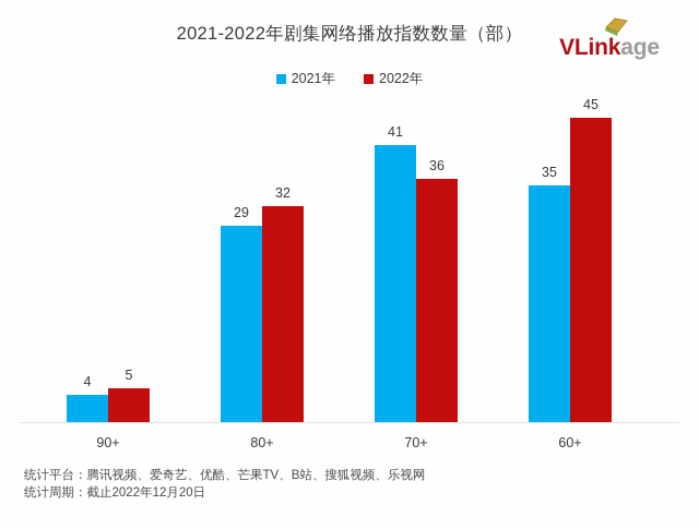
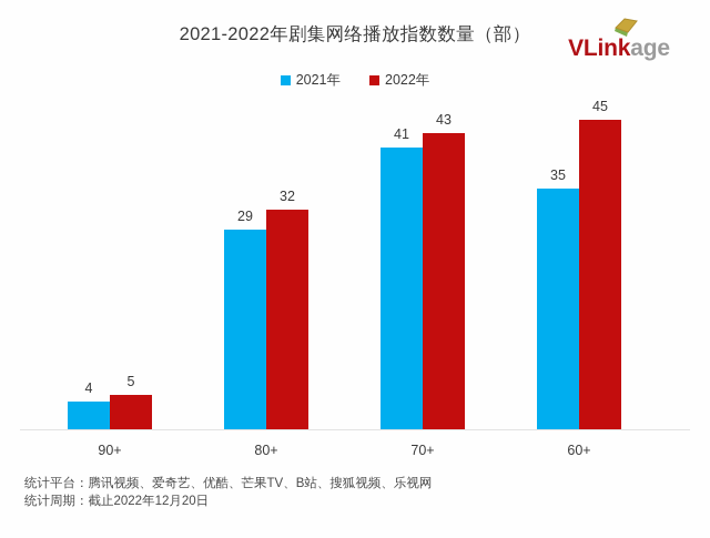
2022年/70+: 36 -> 43
